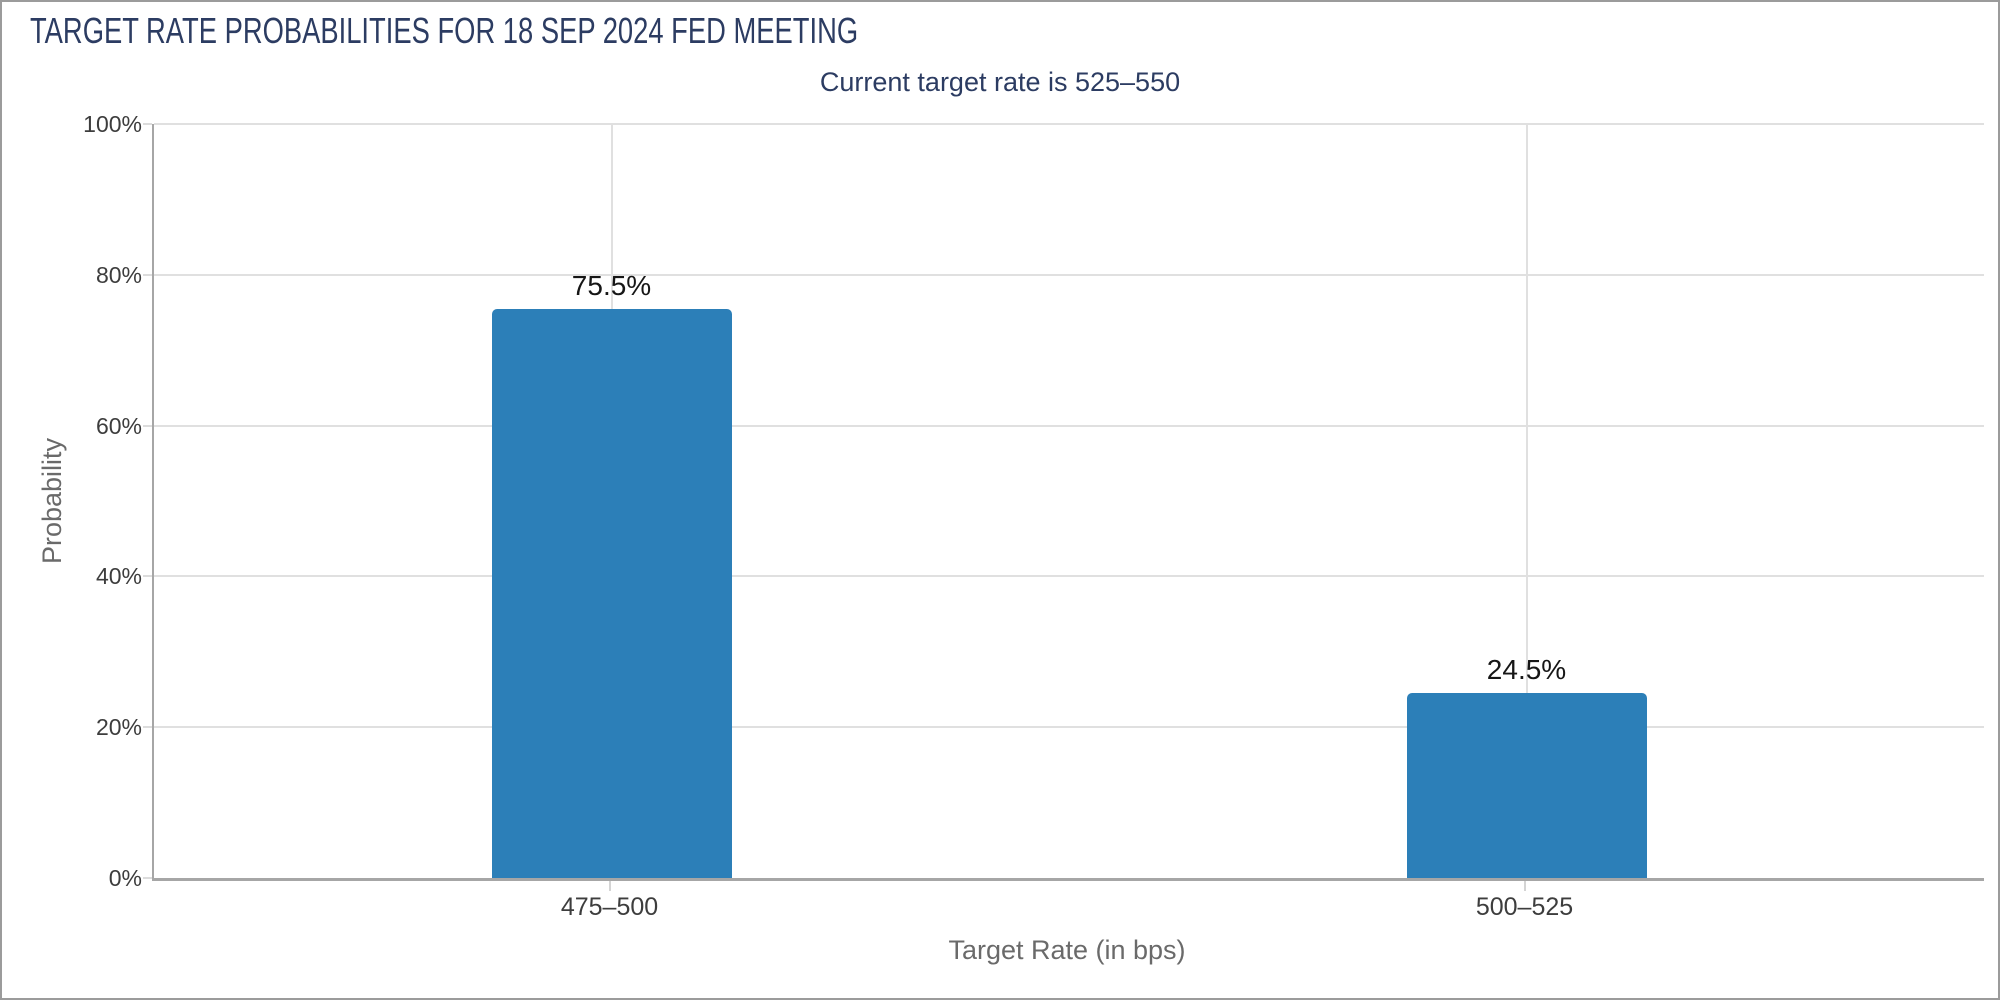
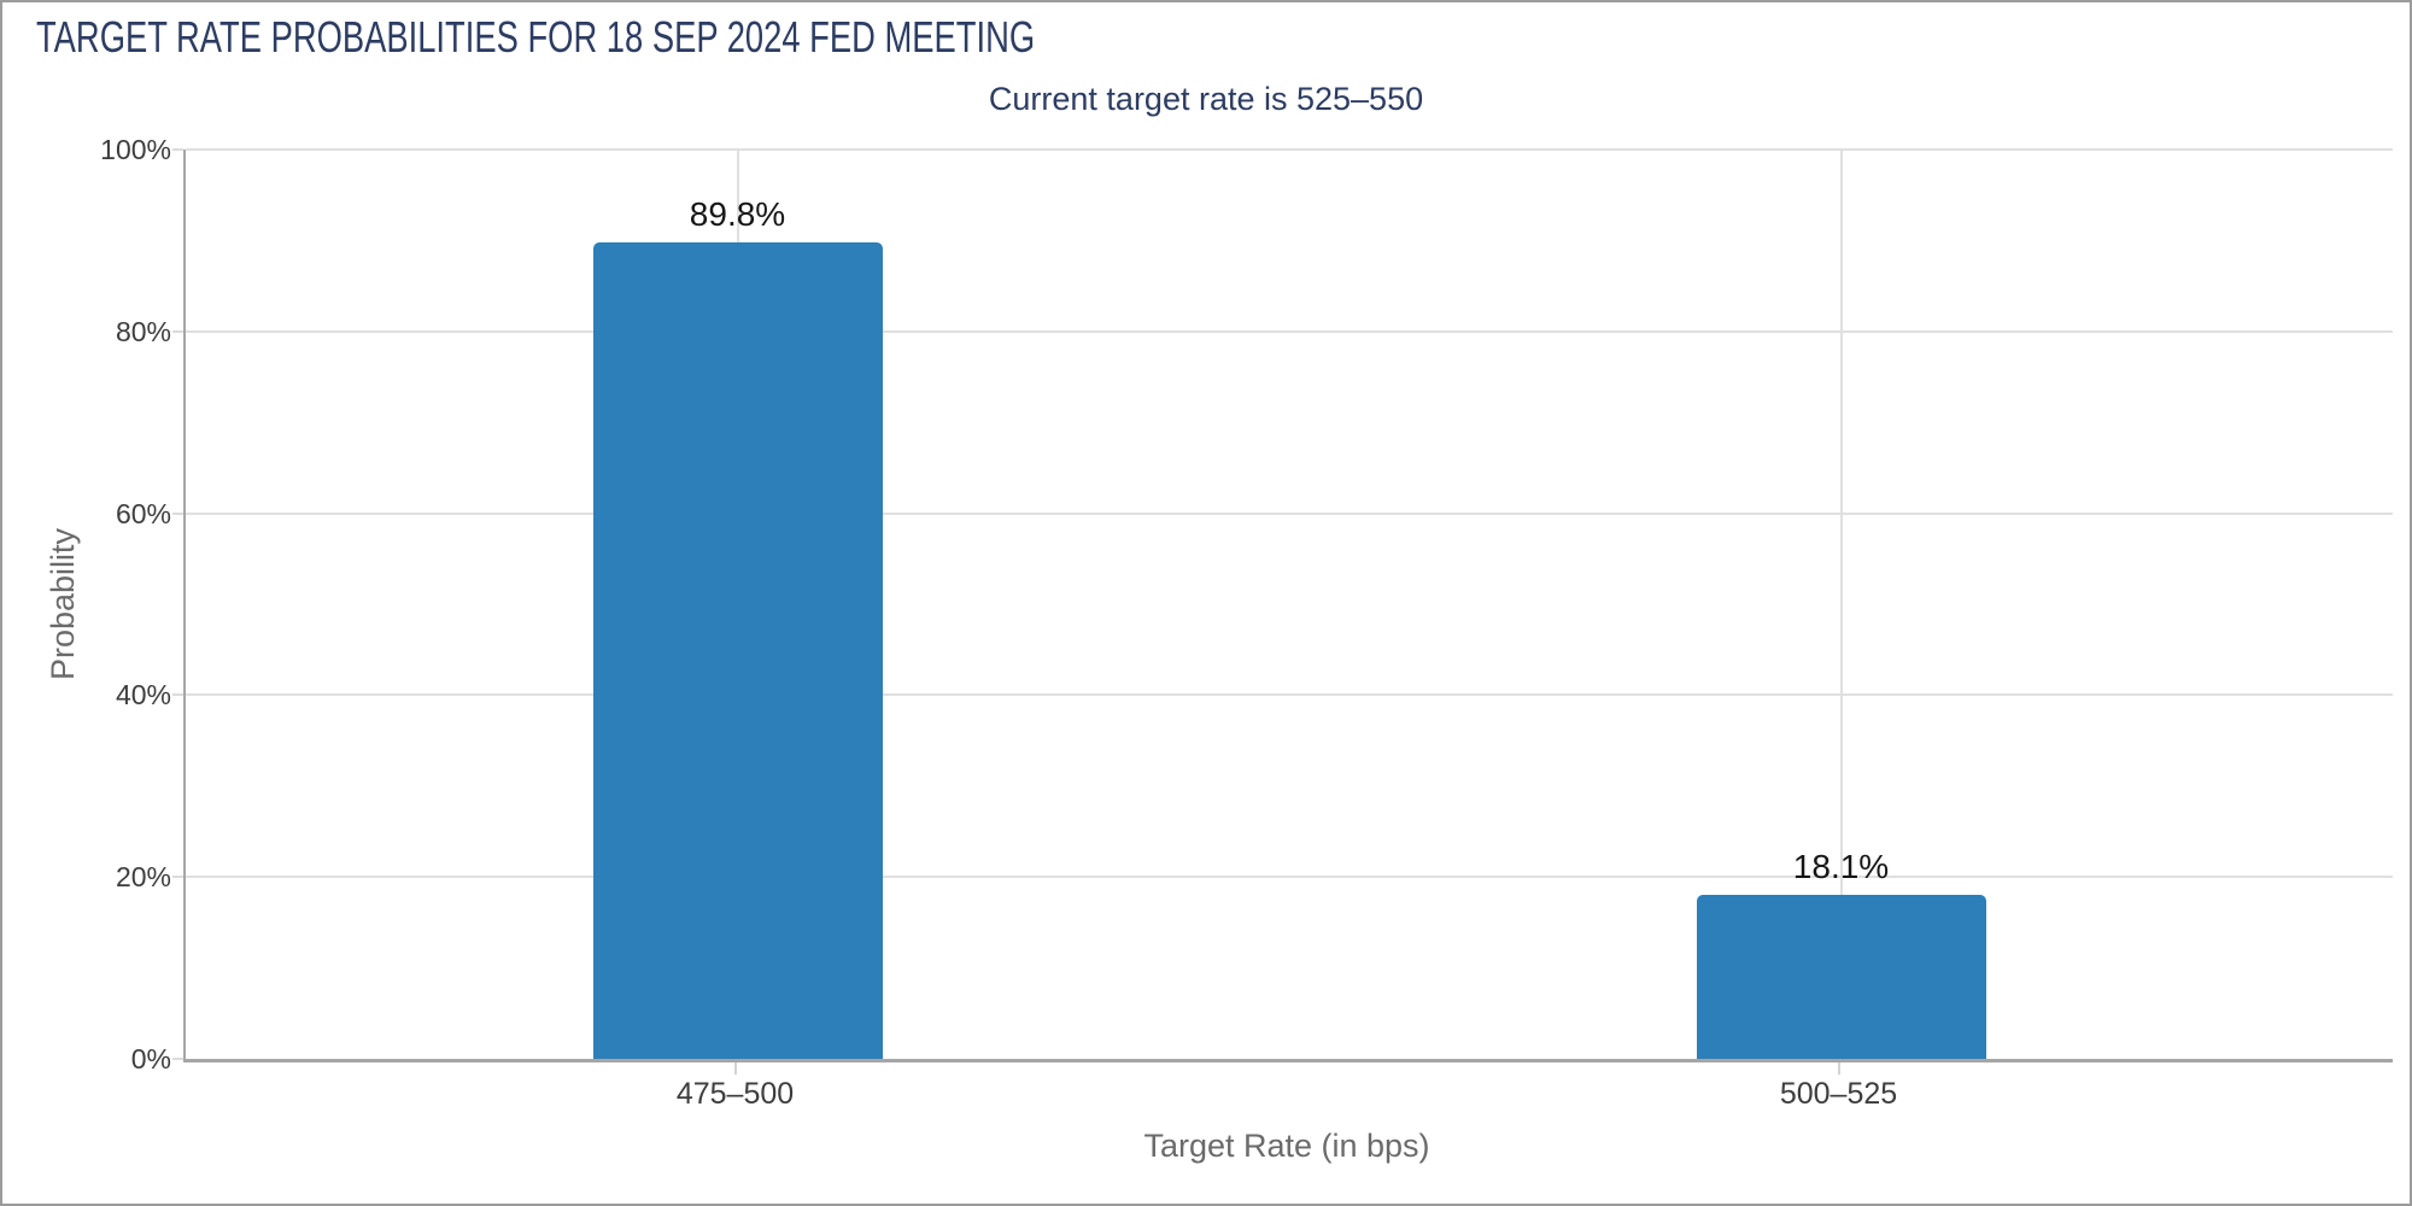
475–500: 75.5% -> 89.8%
500–525: 24.5% -> 18.1%
